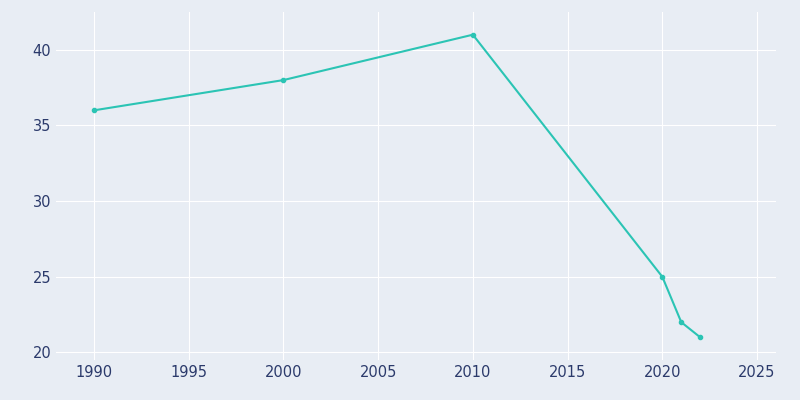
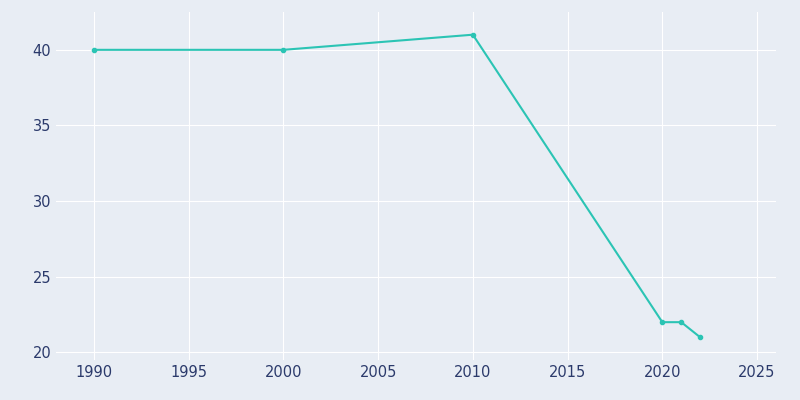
1990: 36 -> 40
2000: 38 -> 40
2020: 25 -> 22
